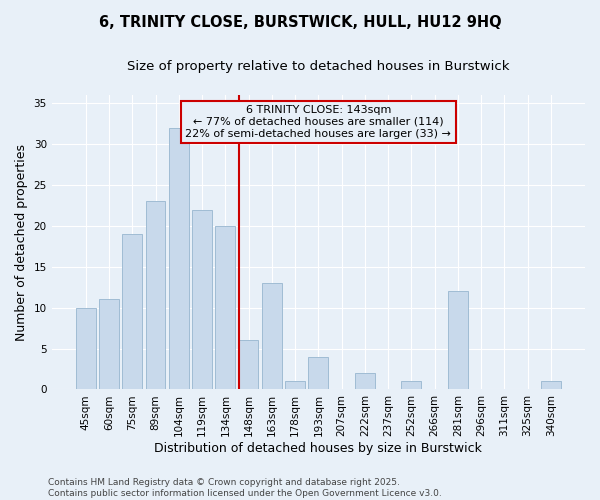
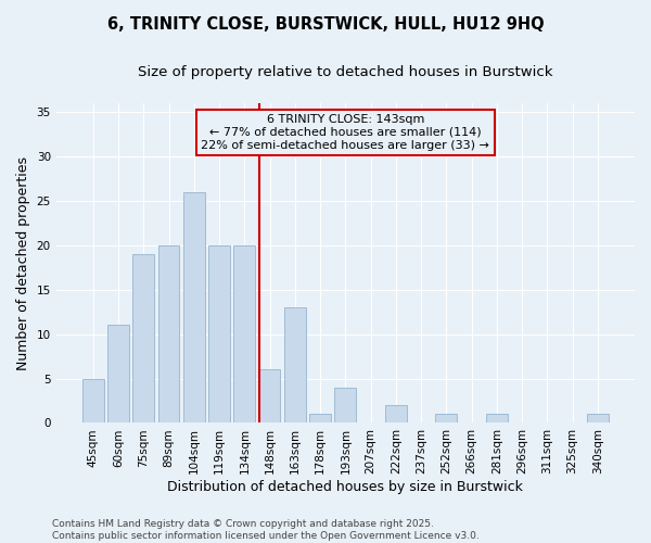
45sqm: 10 -> 5
89sqm: 23 -> 20
104sqm: 32 -> 26
119sqm: 22 -> 20
281sqm: 12 -> 1
